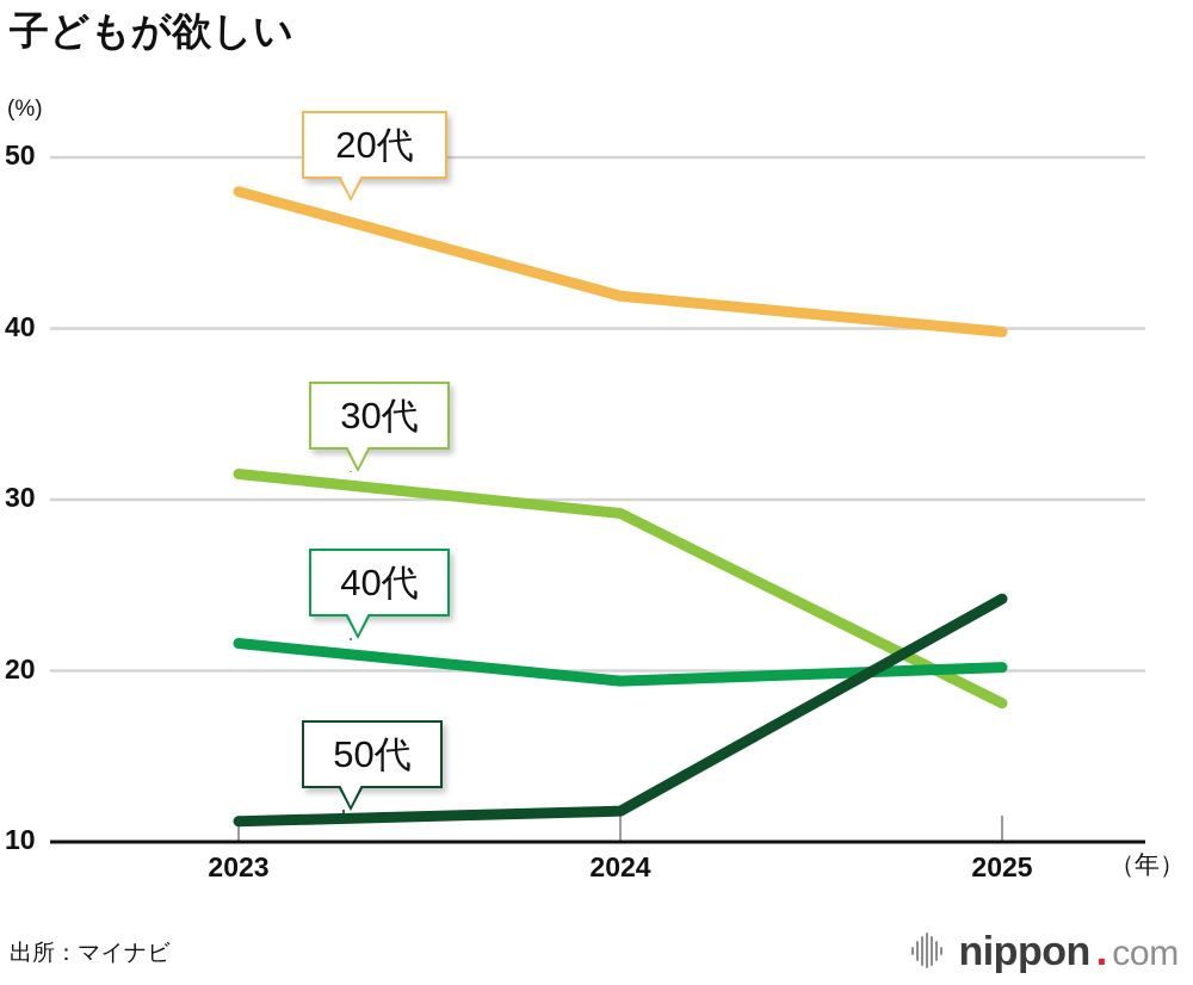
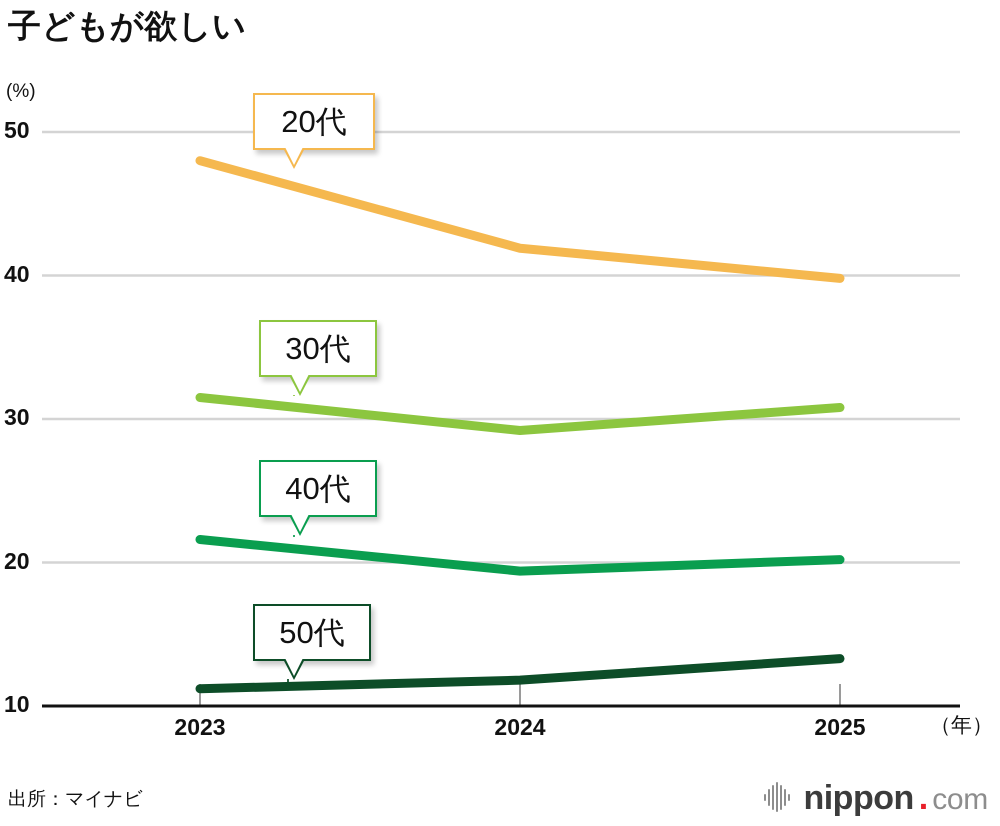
30代/2025: 18.1 -> 30.8
50代/2025: 24.2 -> 13.3
